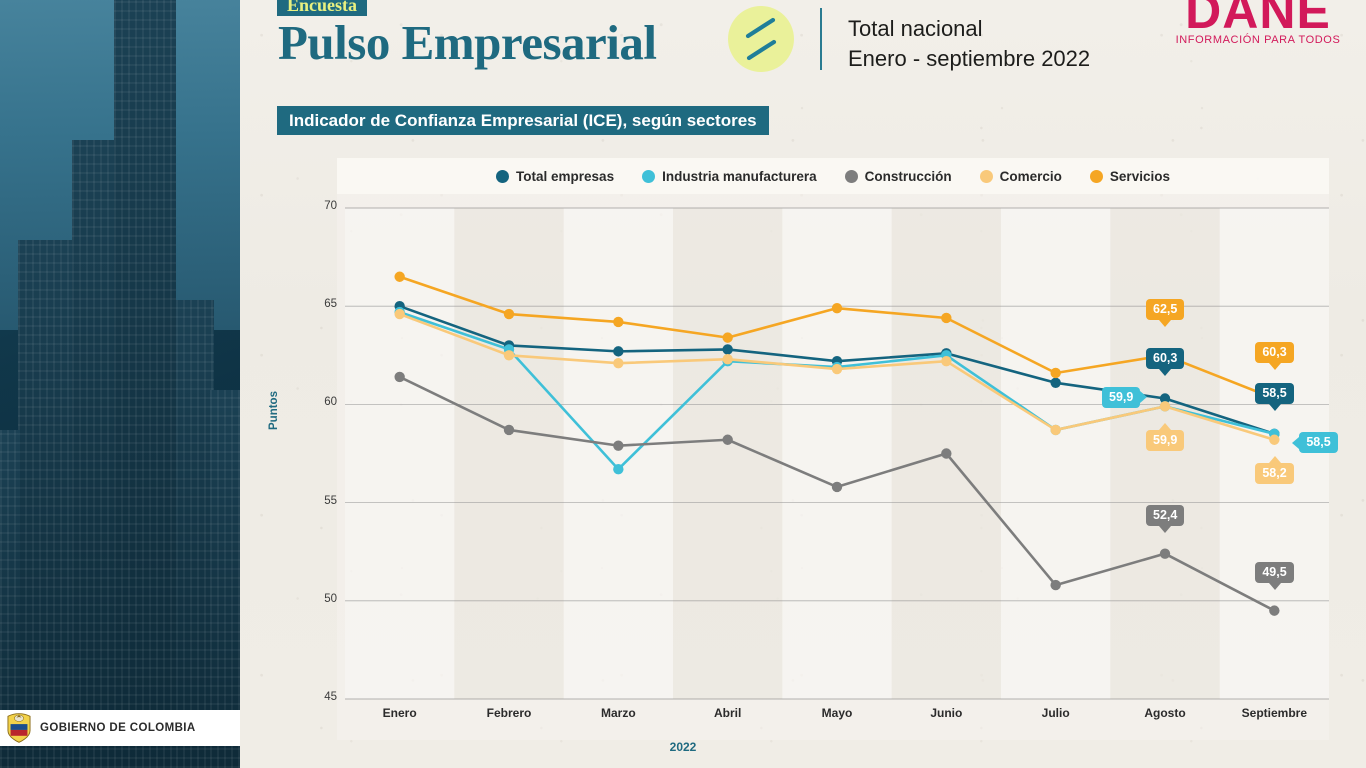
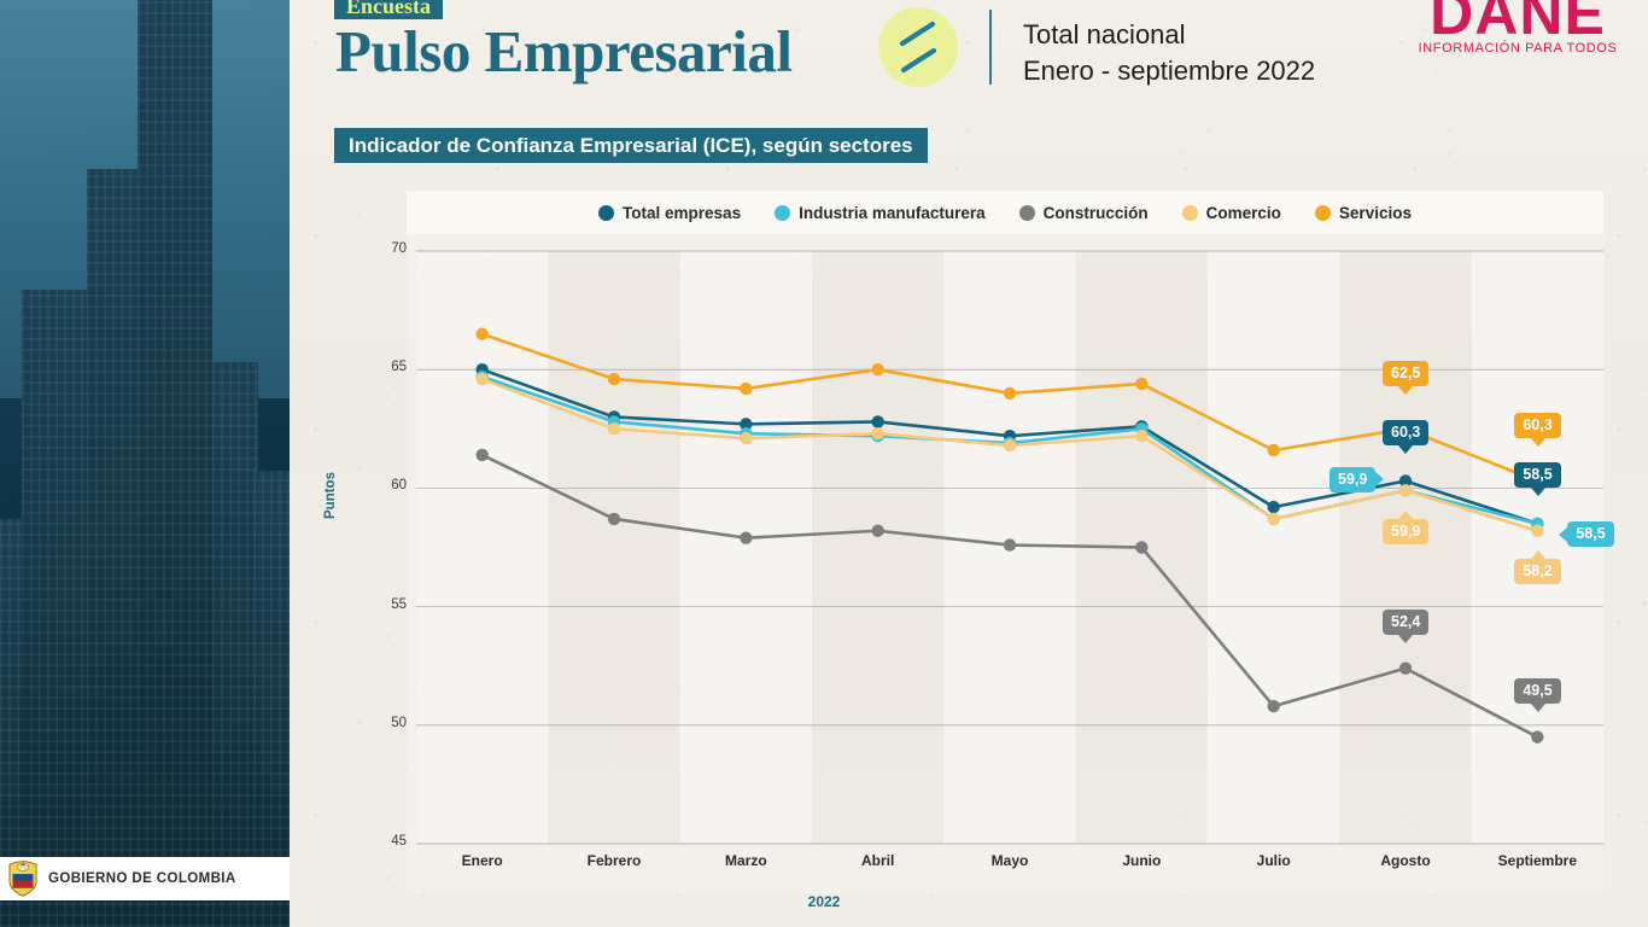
Industria manufacturera/Marzo: 56.7 -> 62.3
Servicios/Abril: 63.4 -> 65.0
Construcción/Mayo: 55.8 -> 57.6
Servicios/Mayo: 64.9 -> 64.0
Total empresas/Julio: 61.1 -> 59.2
